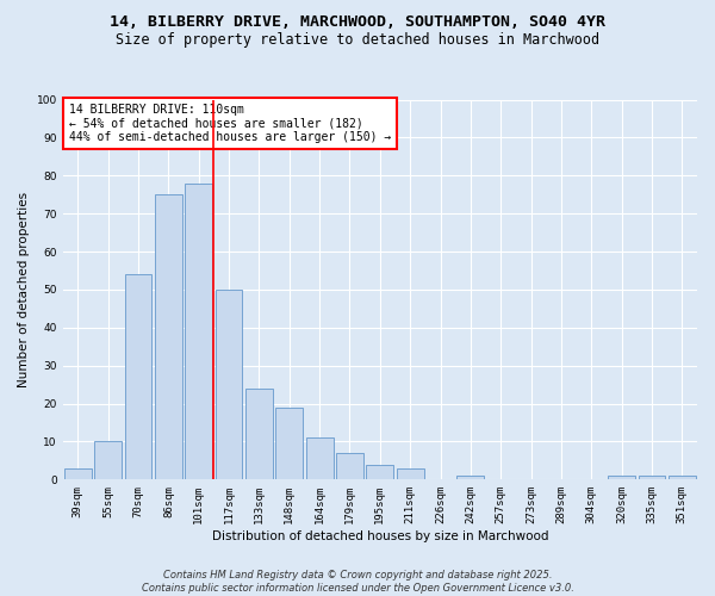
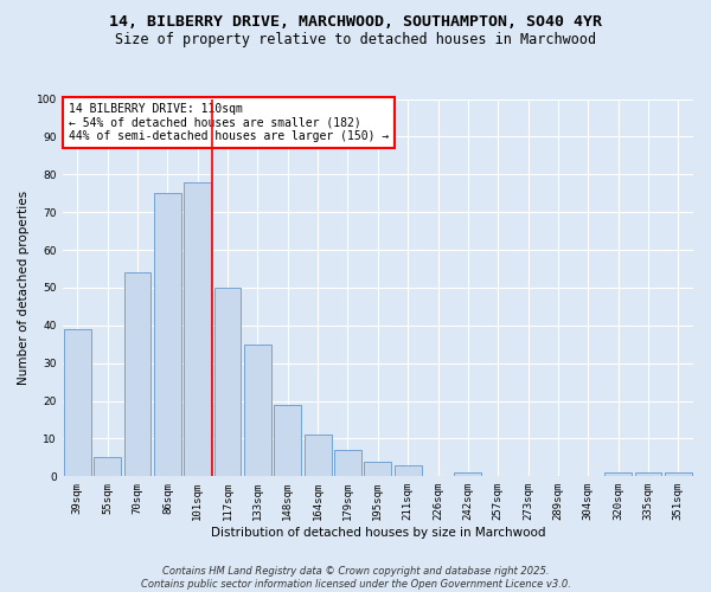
39sqm: 3 -> 39
55sqm: 10 -> 5
133sqm: 24 -> 35
